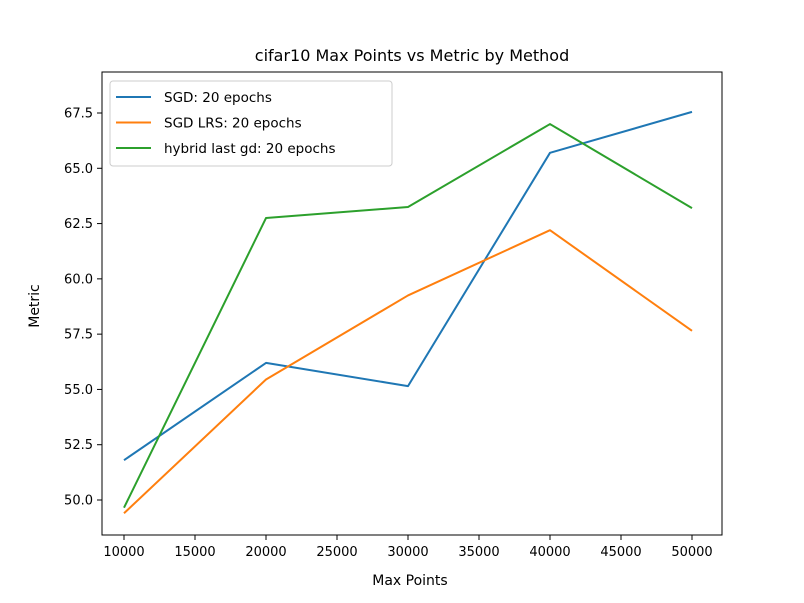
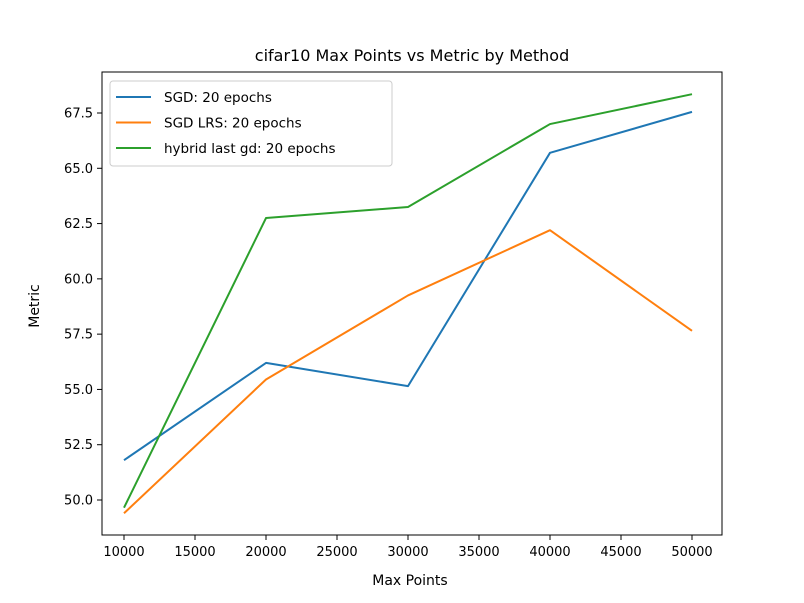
hybrid last gd: 20 epochs/50000: 63.2 -> 68.3
